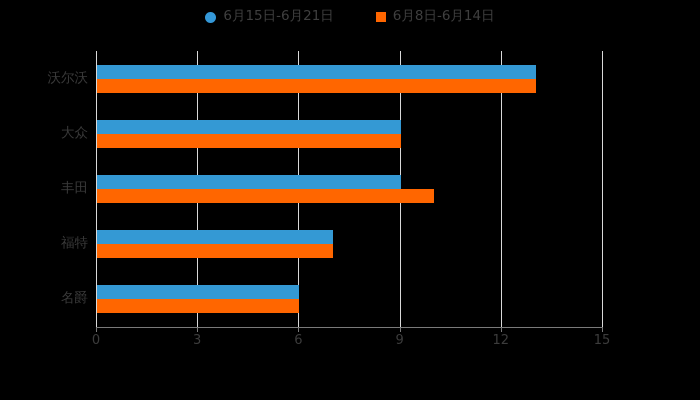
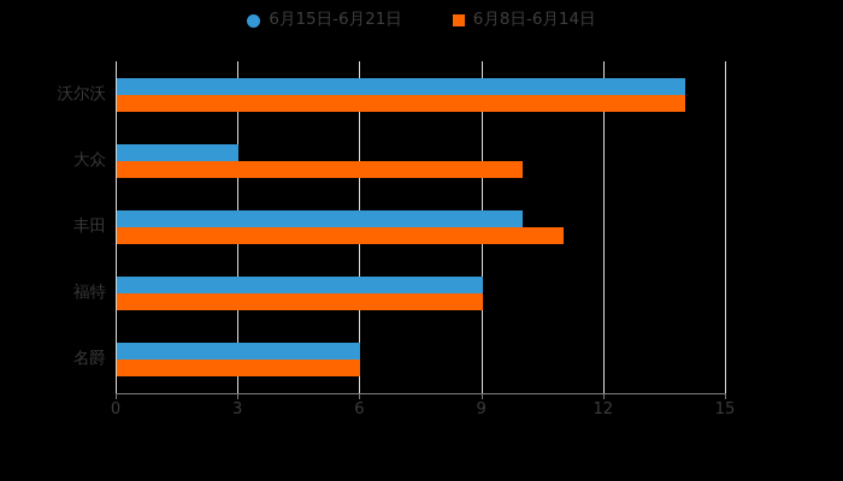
6月15日-6月21日/沃尔沃: 13 -> 14
6月8日-6月14日/沃尔沃: 13 -> 14
6月15日-6月21日/大众: 9 -> 3
6月8日-6月14日/大众: 9 -> 10
6月15日-6月21日/丰田: 9 -> 10
6月8日-6月14日/丰田: 10 -> 11
6月15日-6月21日/福特: 7 -> 9
6月8日-6月14日/福特: 7 -> 9
